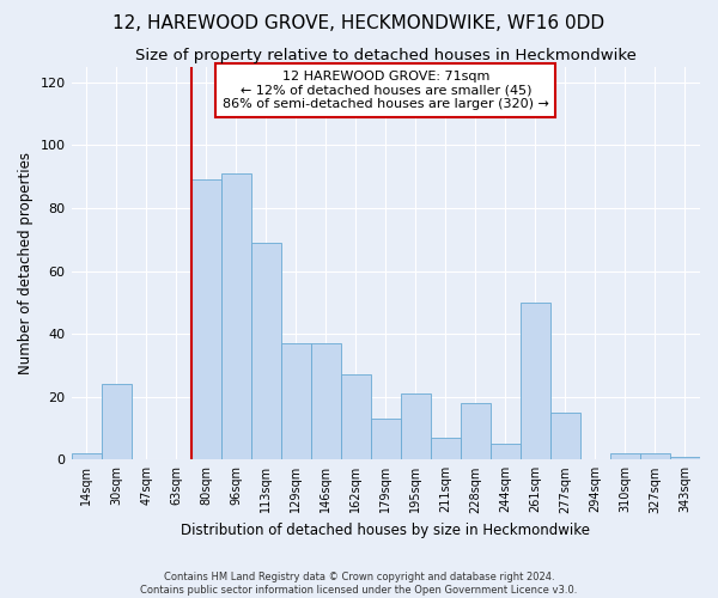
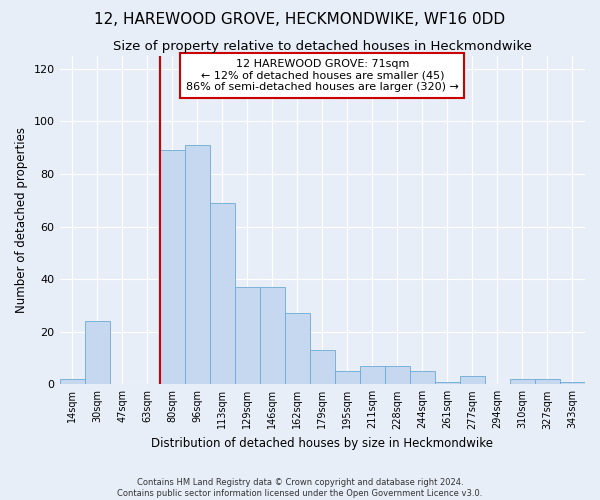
195sqm: 21 -> 5
228sqm: 18 -> 7
261sqm: 50 -> 1
277sqm: 15 -> 3
